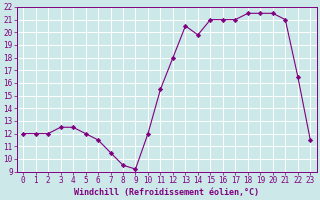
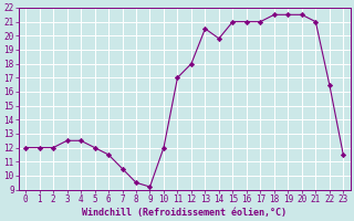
11: 15.5 -> 17.0
